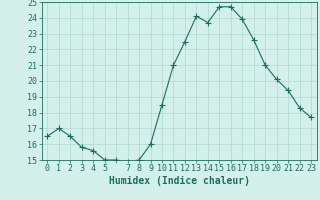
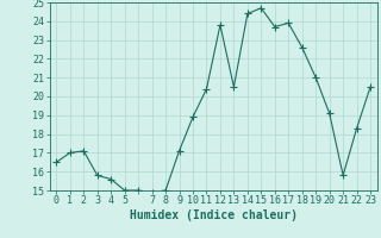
2: 16.5 -> 17.1
9: 16.0 -> 17.1
10: 18.5 -> 18.9
11: 21.0 -> 20.4
12: 22.5 -> 23.8
13: 24.1 -> 20.5
14: 23.7 -> 24.4
16: 24.7 -> 23.7
20: 20.1 -> 19.1
21: 19.4 -> 15.8
23: 17.7 -> 20.5
